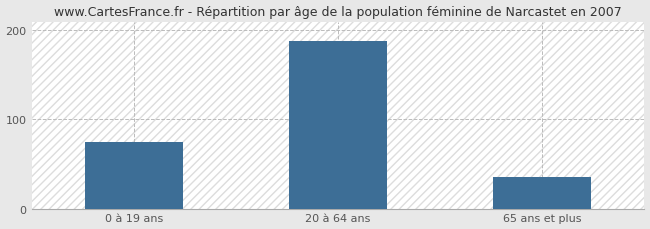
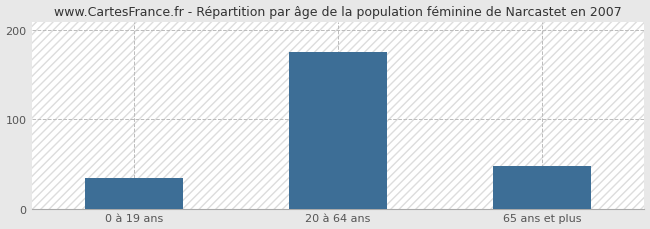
0 à 19 ans: 75 -> 34
20 à 64 ans: 188 -> 176
65 ans et plus: 35 -> 48
